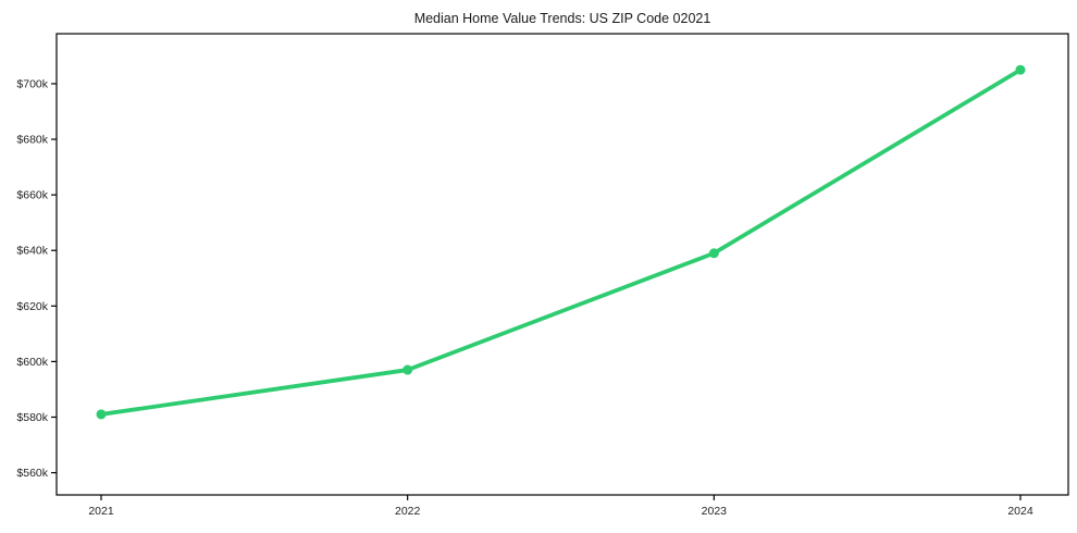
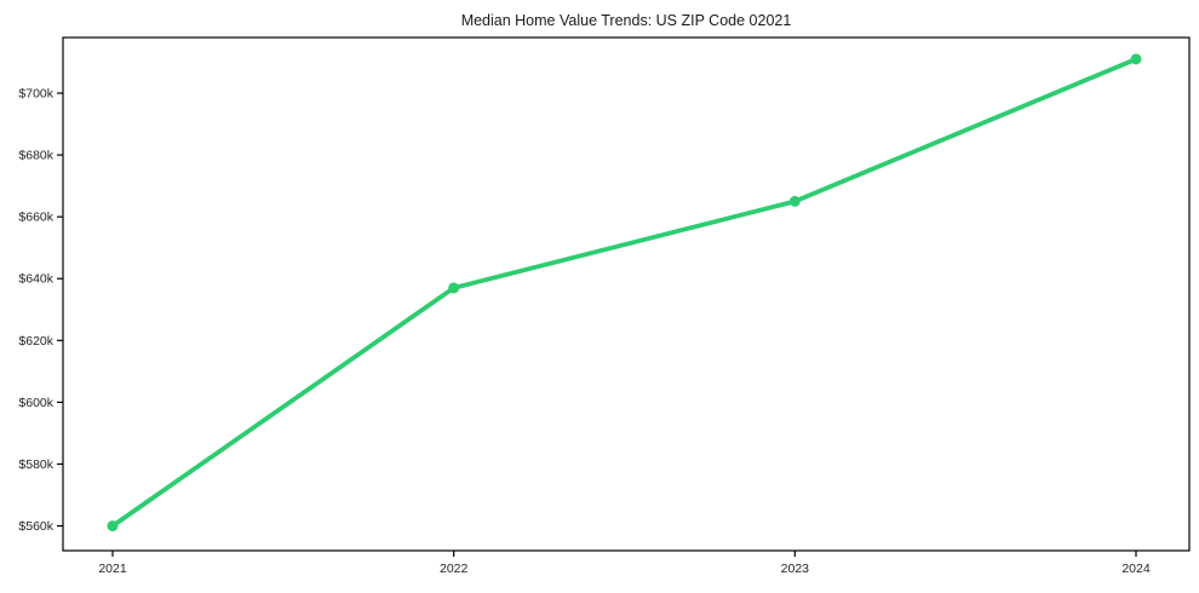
2021: $581k -> $560k
2022: $597k -> $637k
2023: $639k -> $665k
2024: $705k -> $711k
